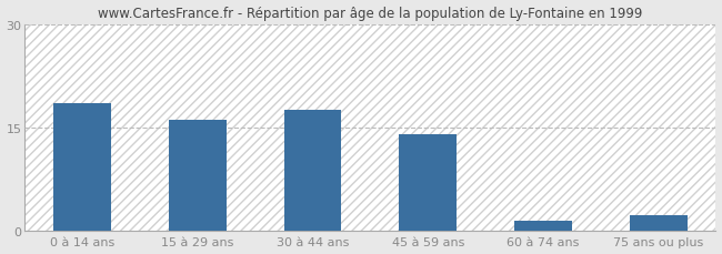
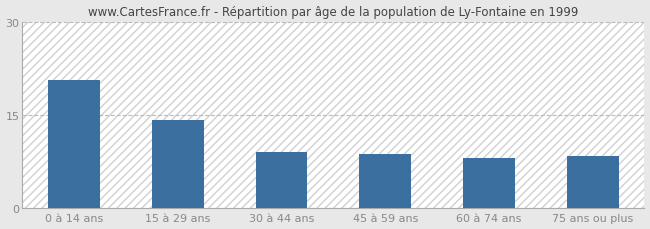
0 à 14 ans: 18.5 -> 20.6
15 à 29 ans: 16.0 -> 14.2
30 à 44 ans: 17.5 -> 9.0
45 à 59 ans: 14.0 -> 8.6
60 à 74 ans: 1.5 -> 8.0
75 ans ou plus: 2.2 -> 8.4
